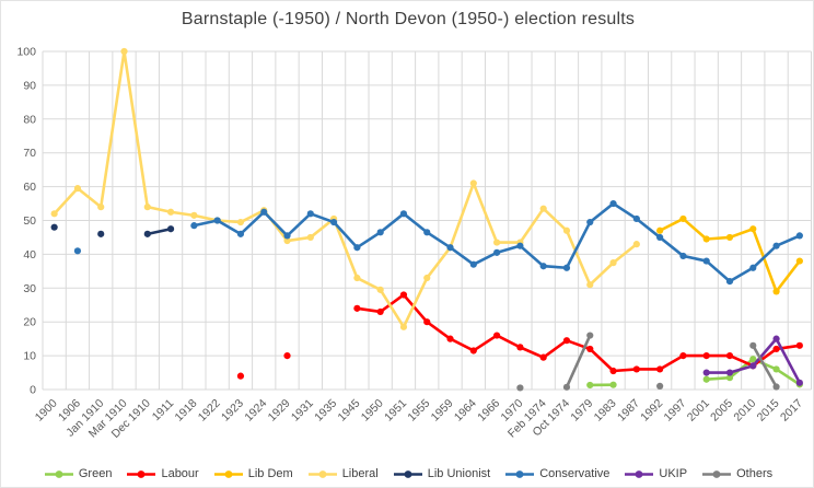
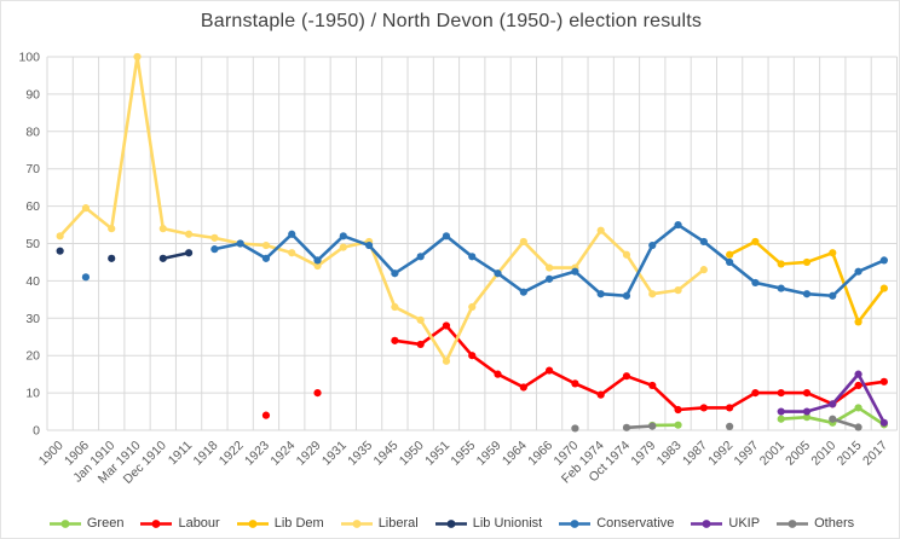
Liberal/1924: 53 -> 48
Liberal/1931: 45 -> 49
Liberal/1964: 61 -> 50
Liberal/1979: 31 -> 36
Others/1979: 16 -> 1
Conservative/2005: 32 -> 36
Green/2010: 9 -> 2
Others/2010: 13 -> 3
